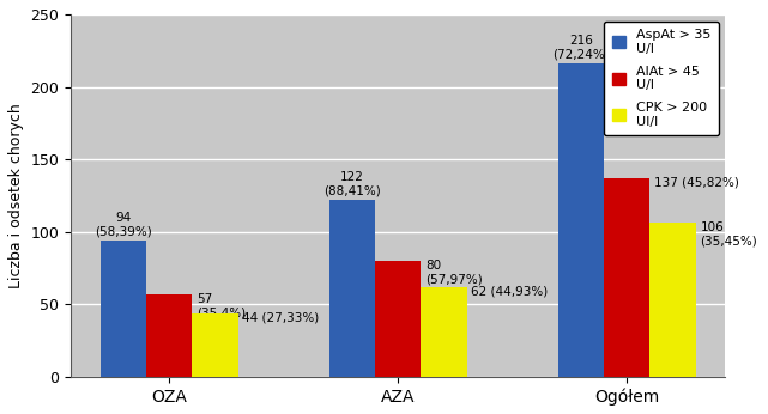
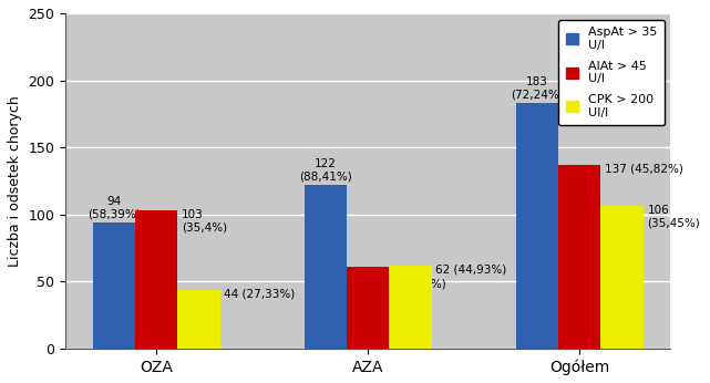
AlAt > 45 U/l/OZA: 57 -> 103
AlAt > 45 U/l/AZA: 80 -> 61
AspAt > 35 U/l/Ogółem: 216 -> 183
